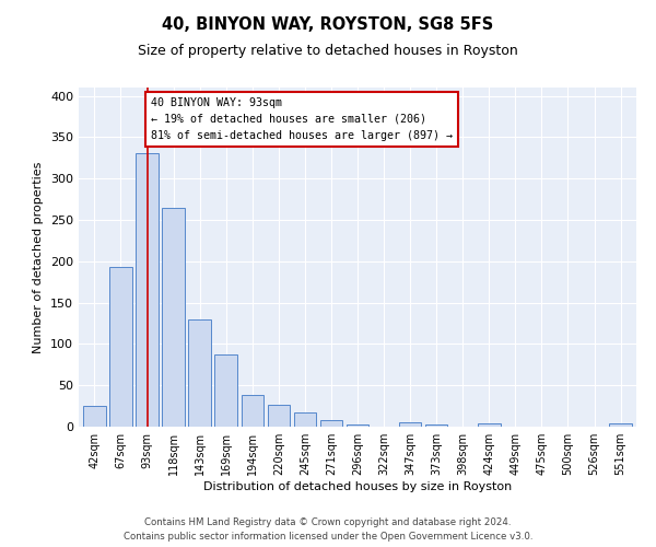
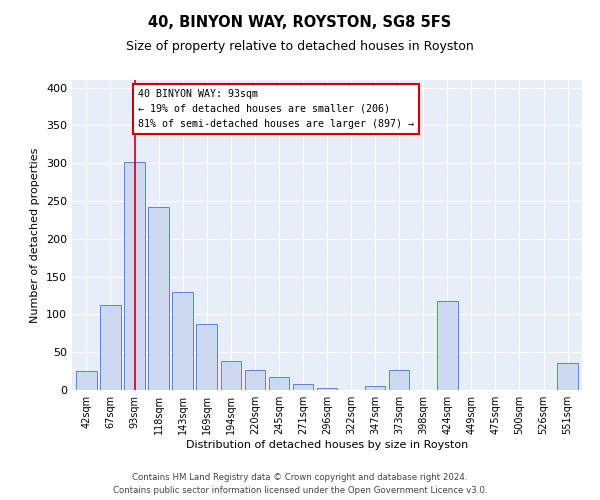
67sqm: 193 -> 112
93sqm: 330 -> 302
118sqm: 265 -> 242
373sqm: 3 -> 26
424sqm: 4 -> 118
551sqm: 4 -> 36
